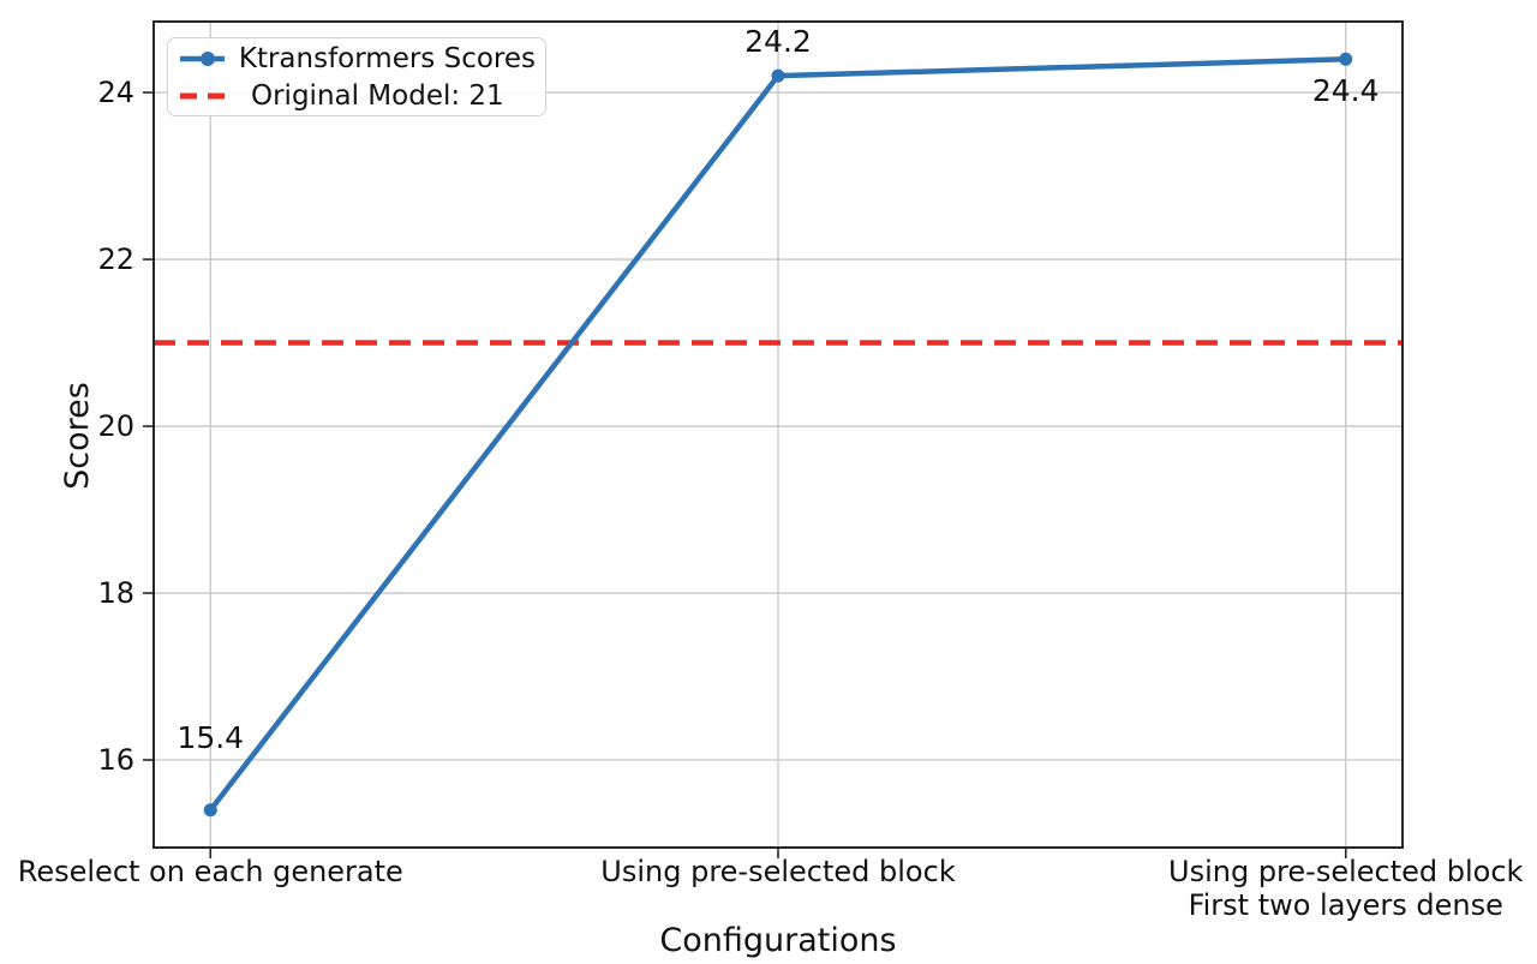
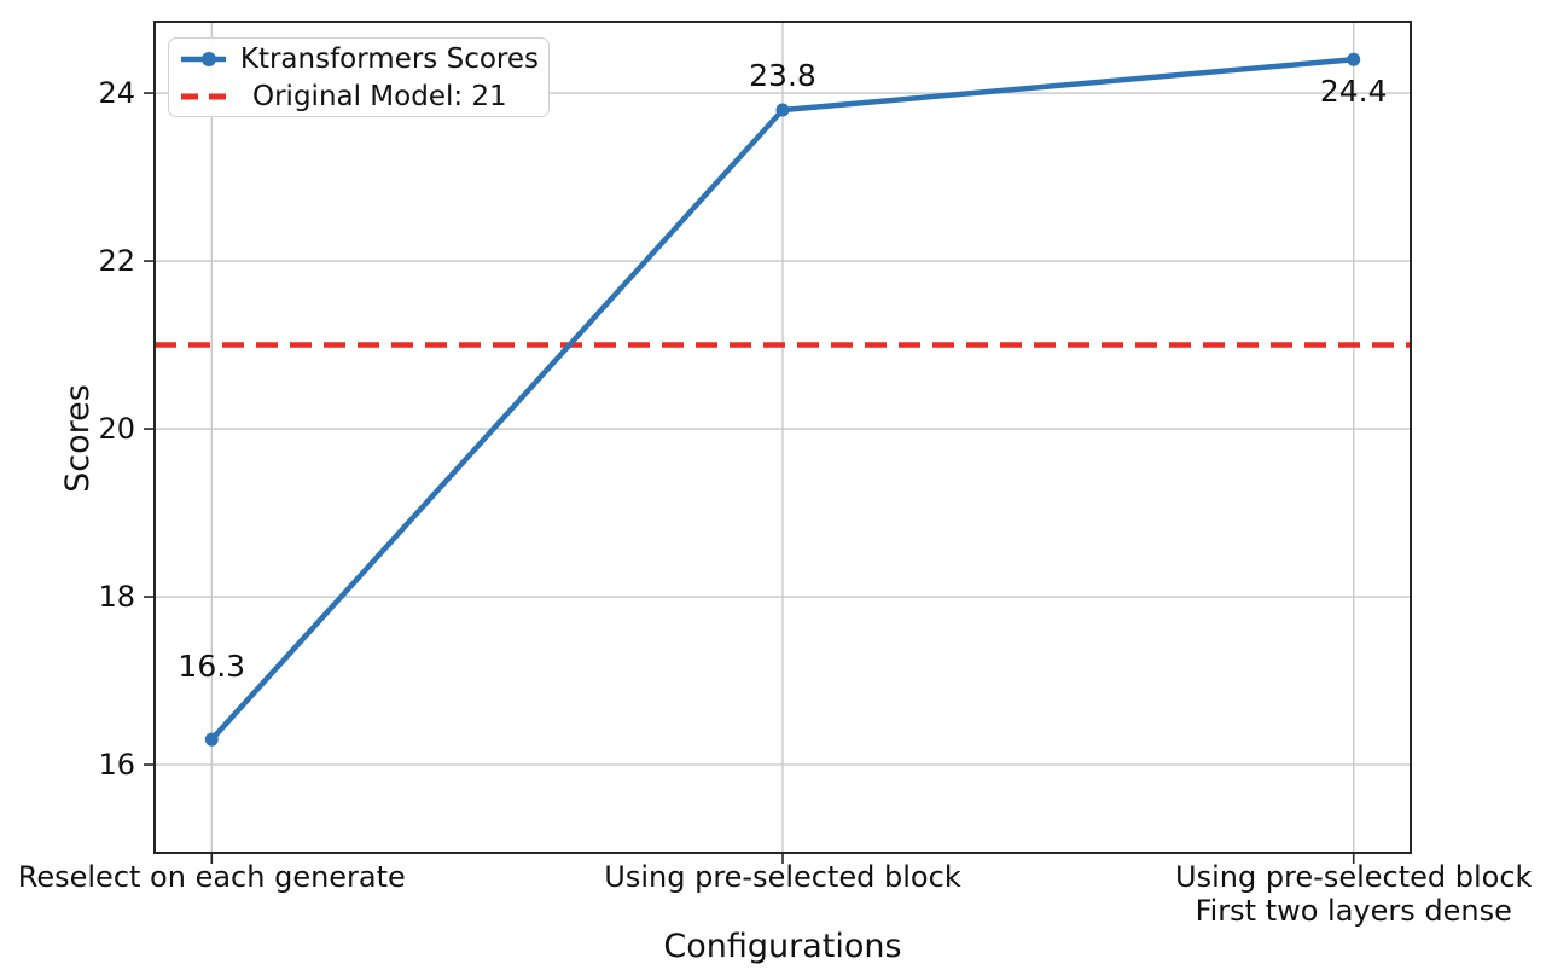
Reselect on each generate: 15.4 -> 16.3
Using pre-selected block: 24.2 -> 23.8
